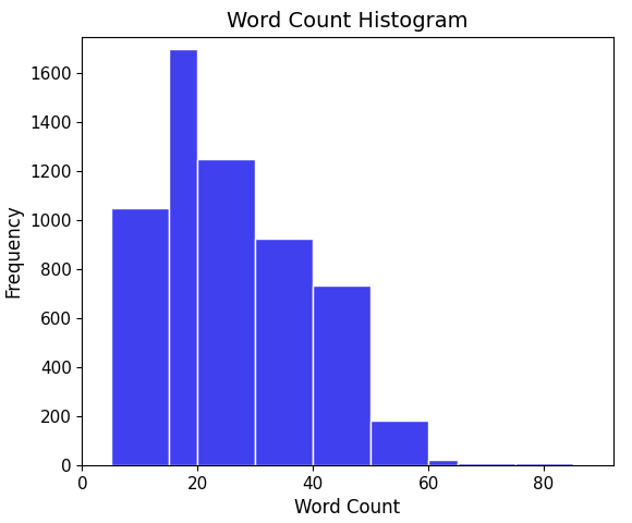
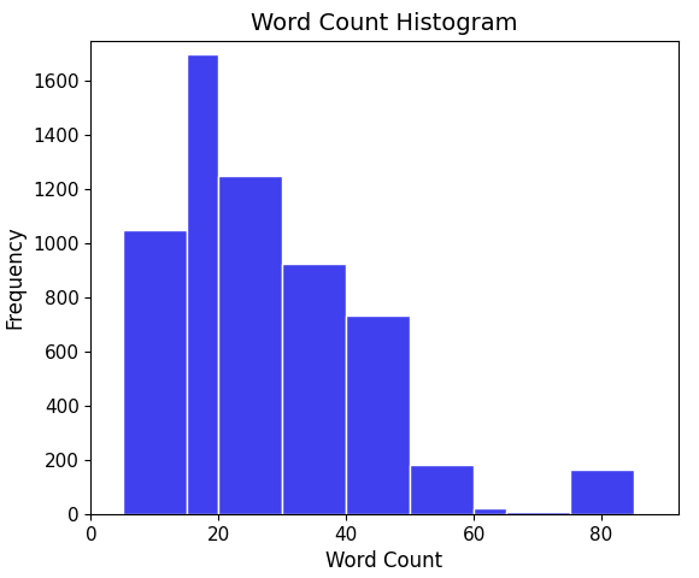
80: 8 -> 165
